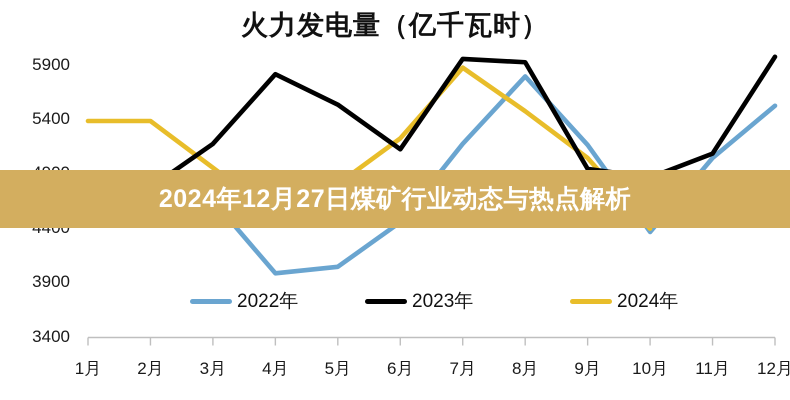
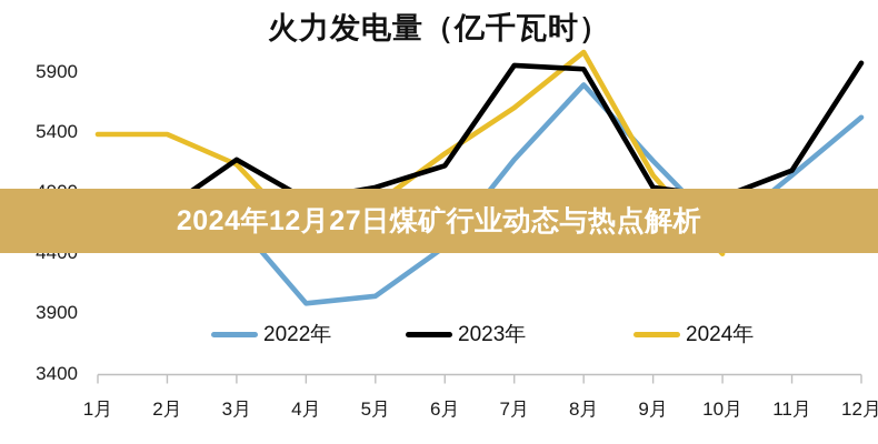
2024年/3月: 4960 -> 5140
2023年/4月: 5820 -> 4850
2023年/5月: 5540 -> 4950
2024年/7月: 5880 -> 5610
2024年/8月: 5480 -> 6070
2022年/10月: 4370 -> 4580
